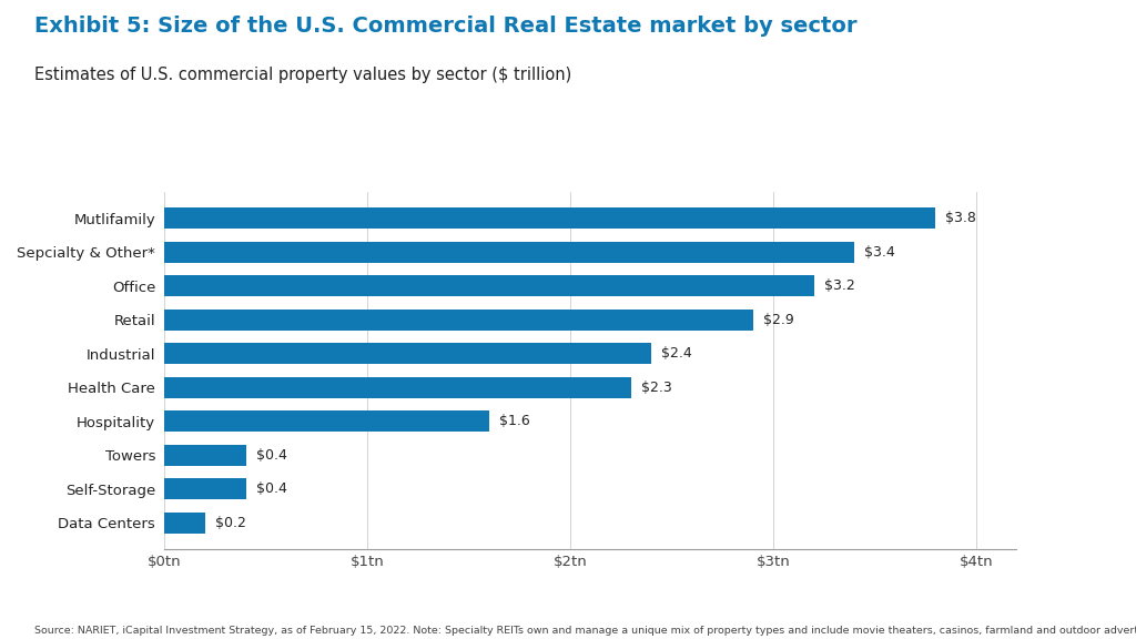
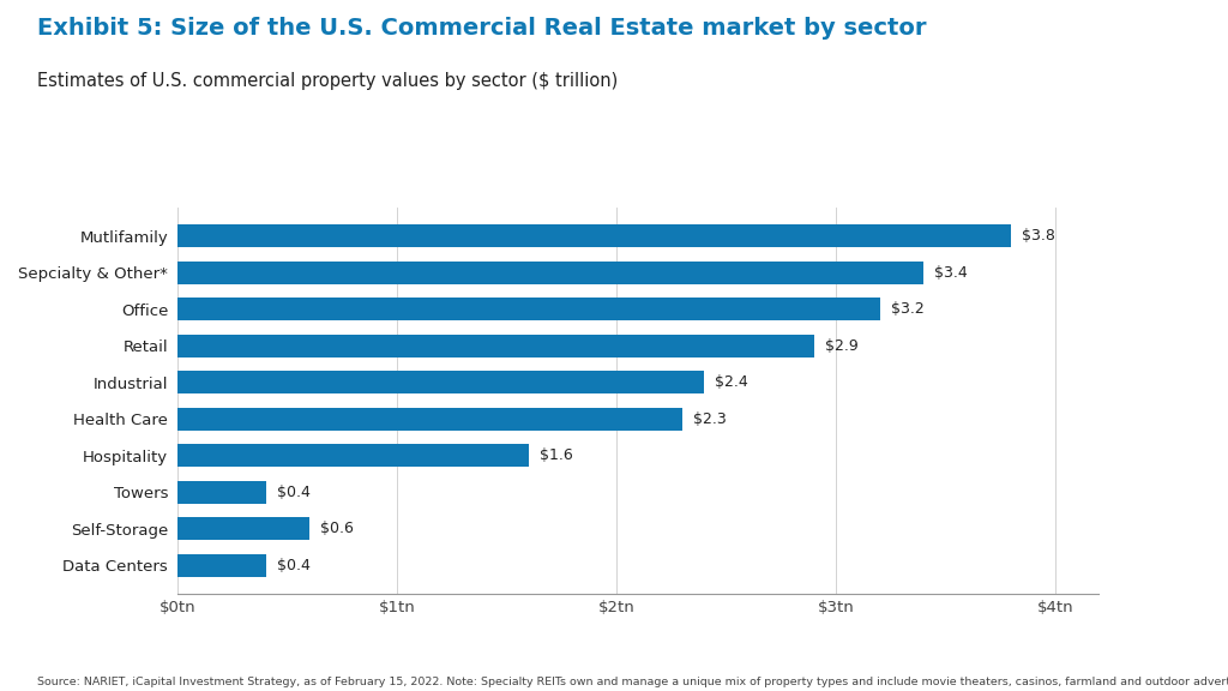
Self-Storage: $0.4 -> $0.6
Data Centers: $0.2 -> $0.4
